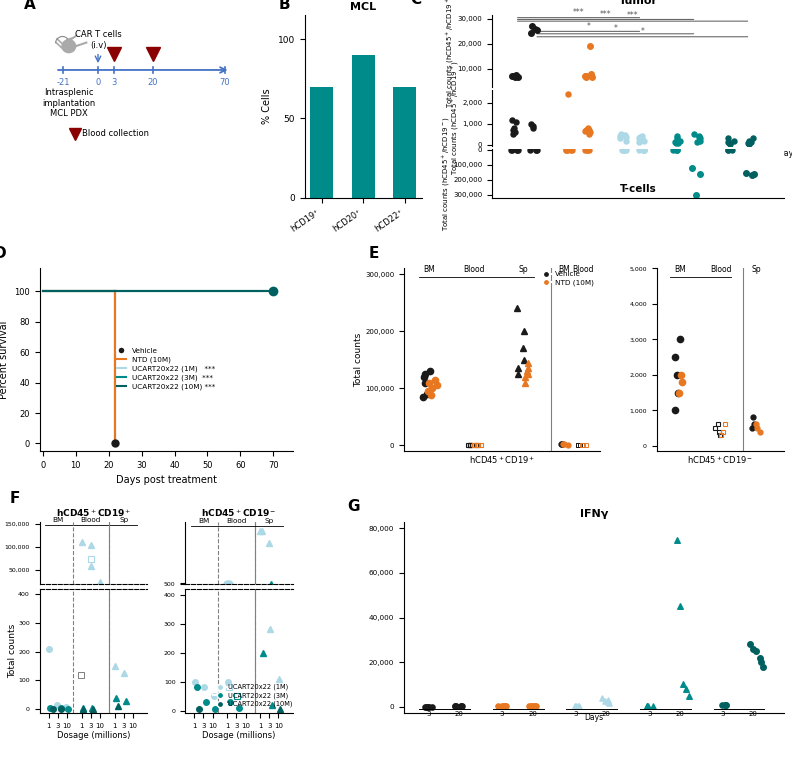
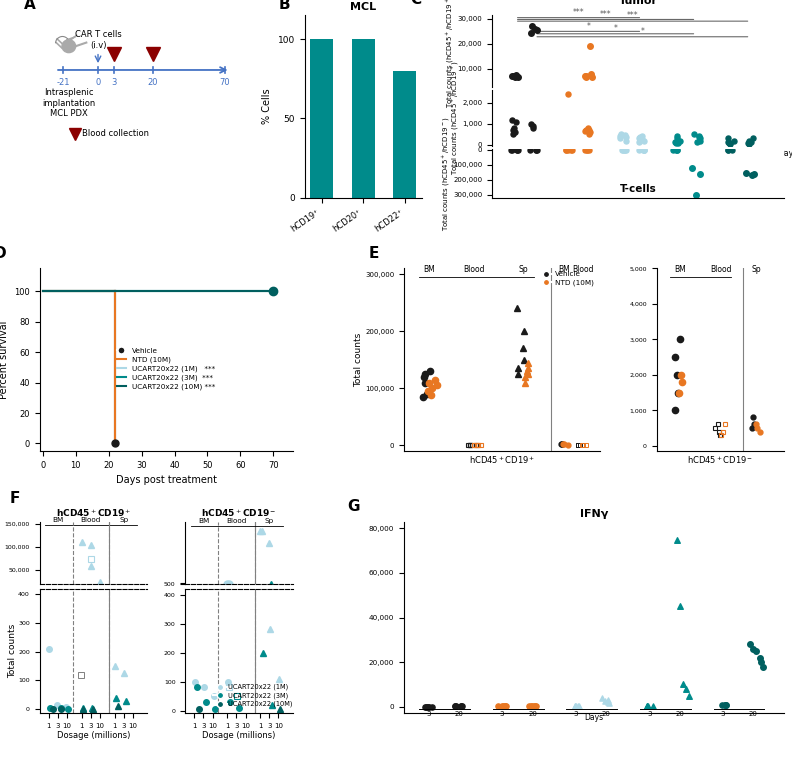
MCL/hCD19⁺: 70 -> 100
MCL/hCD20⁺: 90 -> 100
MCL/hCD22⁺: 70 -> 80
